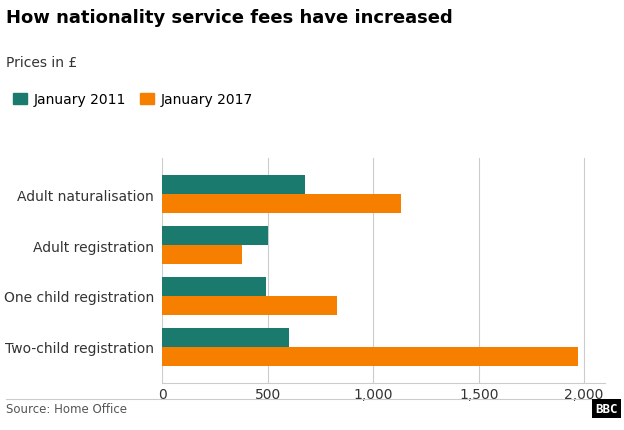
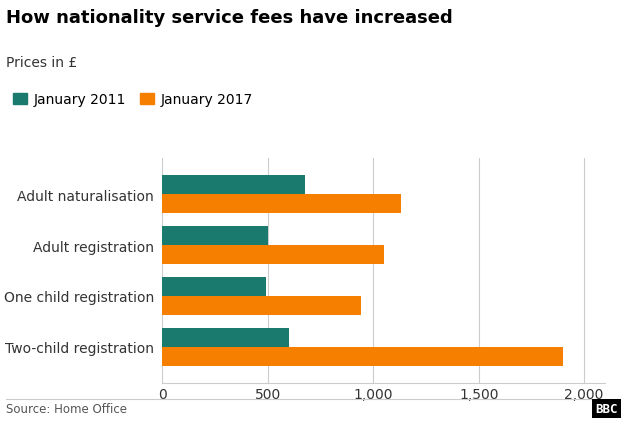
January 2017/Adult registration: 380 -> 1,050
January 2017/One child registration: 830 -> 940
January 2017/Two-child registration: 1,970 -> 1,900
